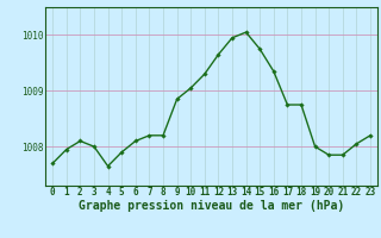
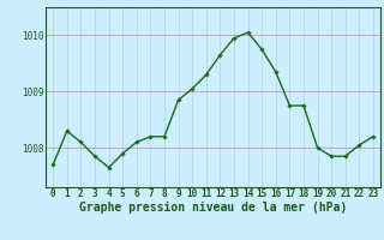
1: 1007.95 -> 1008.30
3: 1008.00 -> 1007.85
